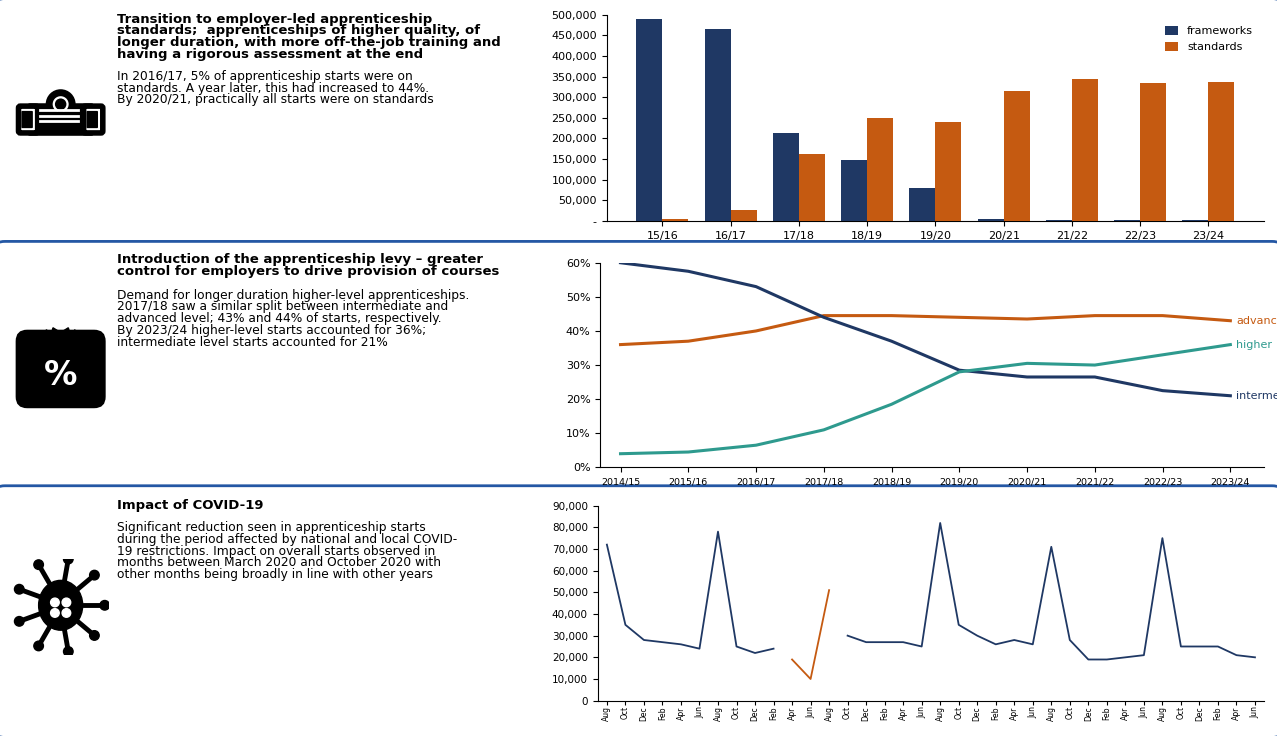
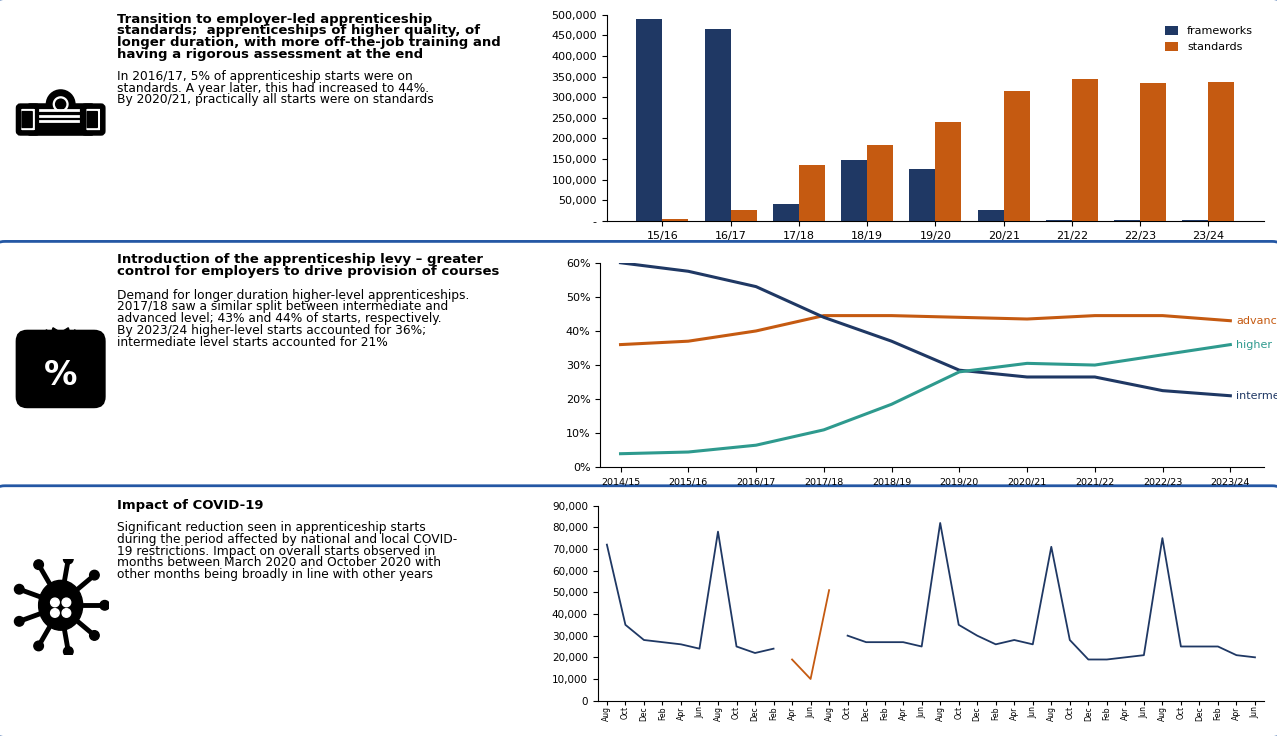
frameworks/17/18: 212,000 -> 40,000
standards/17/18: 163,000 -> 135,000
standards/18/19: 250,000 -> 185,000
frameworks/19/20: 80,000 -> 125,000
frameworks/20/21: 5,000 -> 25,000
